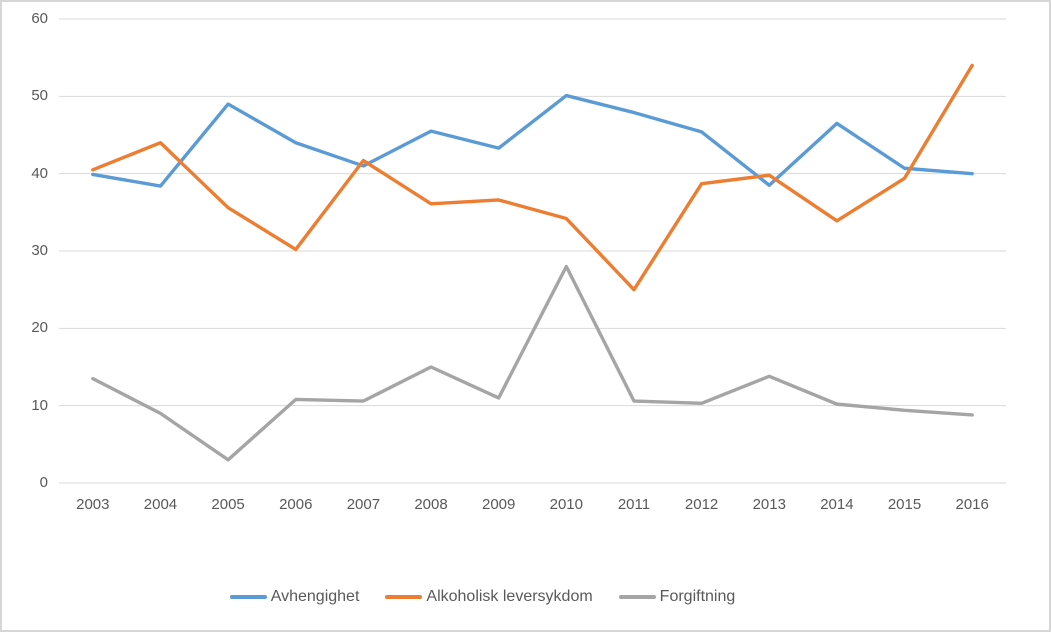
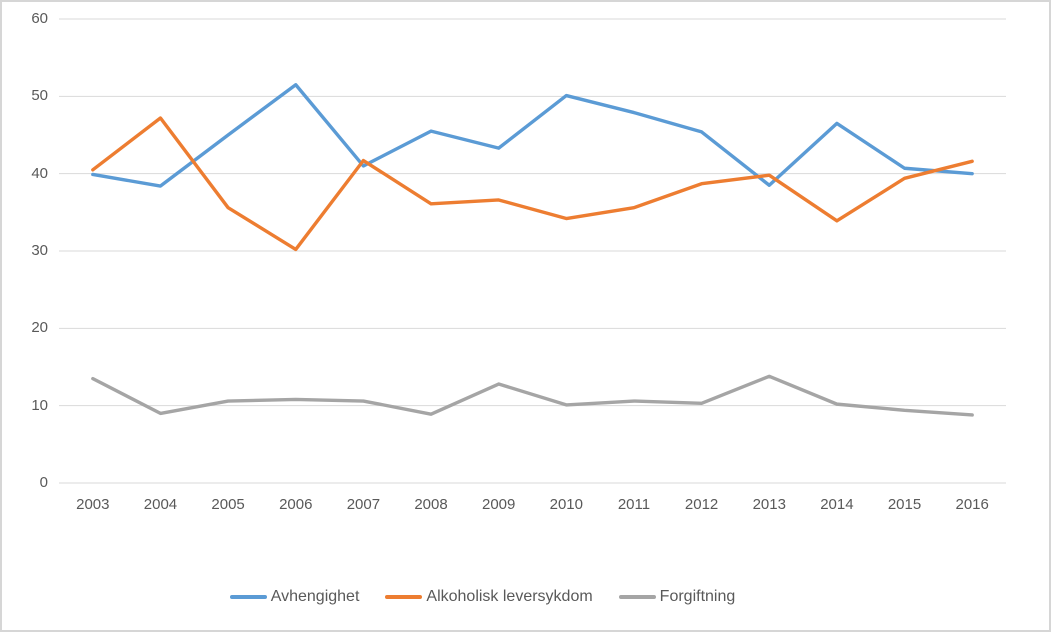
Alkoholisk leversykdom/2004: 44 -> 47
Avhengighet/2005: 49 -> 45
Forgiftning/2005: 3 -> 11
Avhengighet/2006: 44 -> 52
Forgiftning/2008: 15 -> 9
Forgiftning/2009: 11 -> 13
Forgiftning/2010: 28 -> 10
Alkoholisk leversykdom/2011: 25 -> 36
Alkoholisk leversykdom/2016: 54 -> 42
